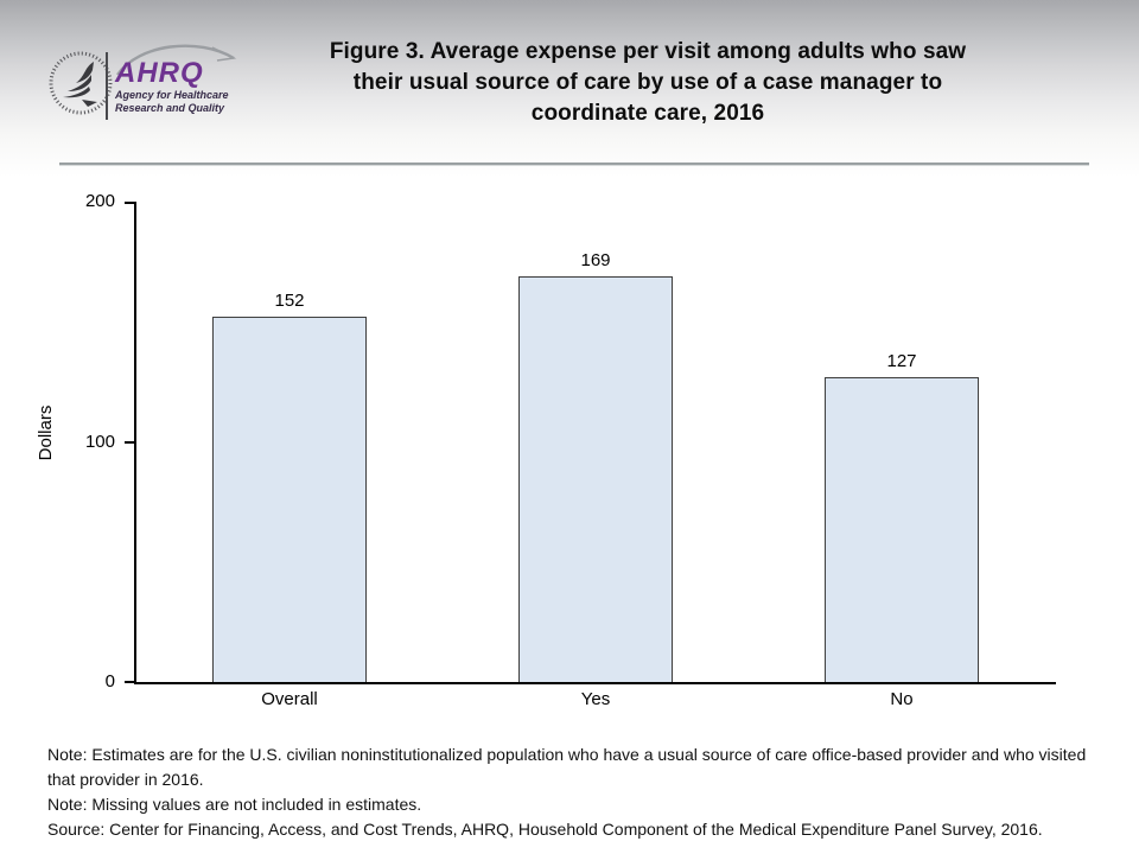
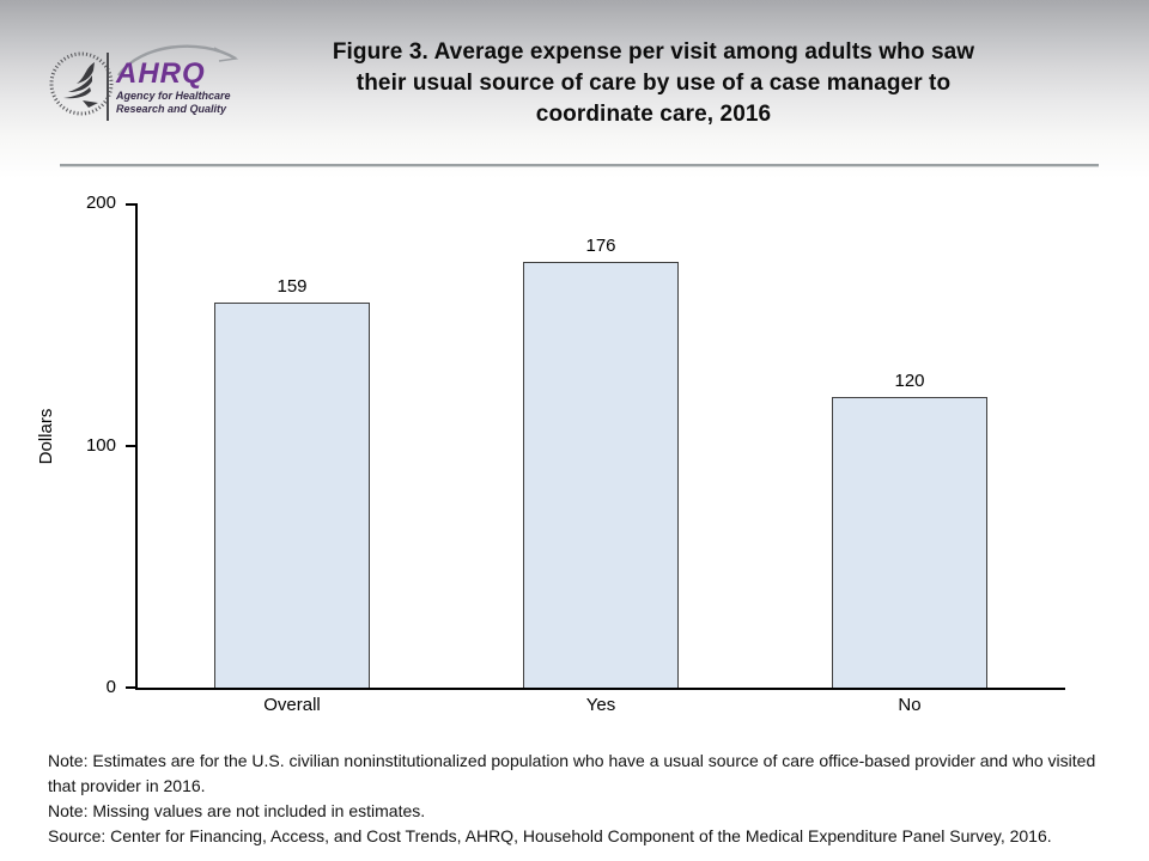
Overall: 152 -> 159
Yes: 169 -> 176
No: 127 -> 120
